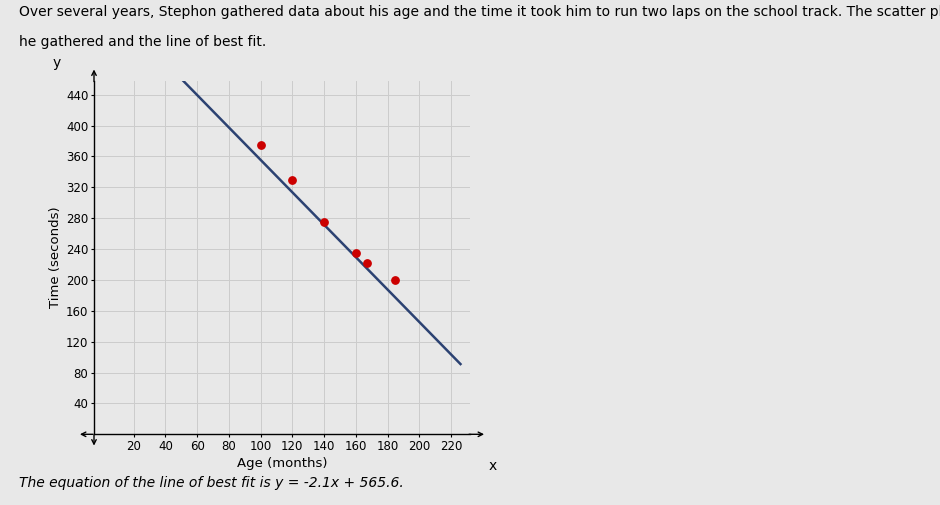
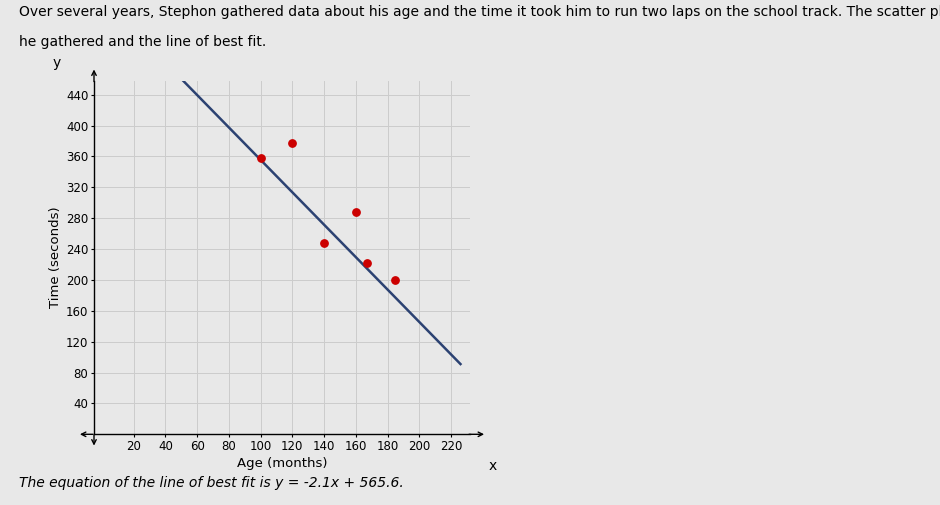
100: 375 -> 358
120: 330 -> 378
140: 275 -> 248
160: 235 -> 288
